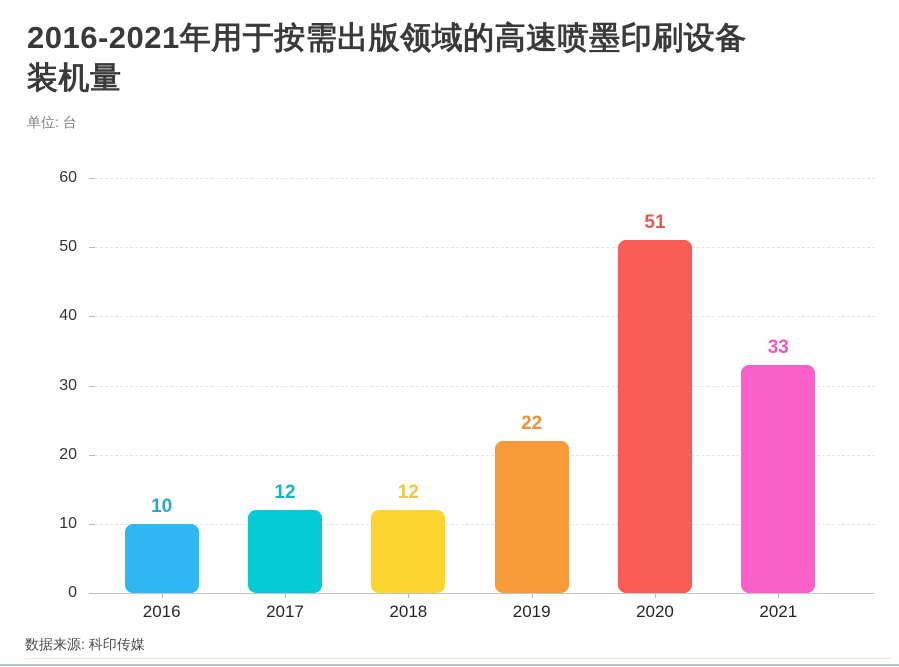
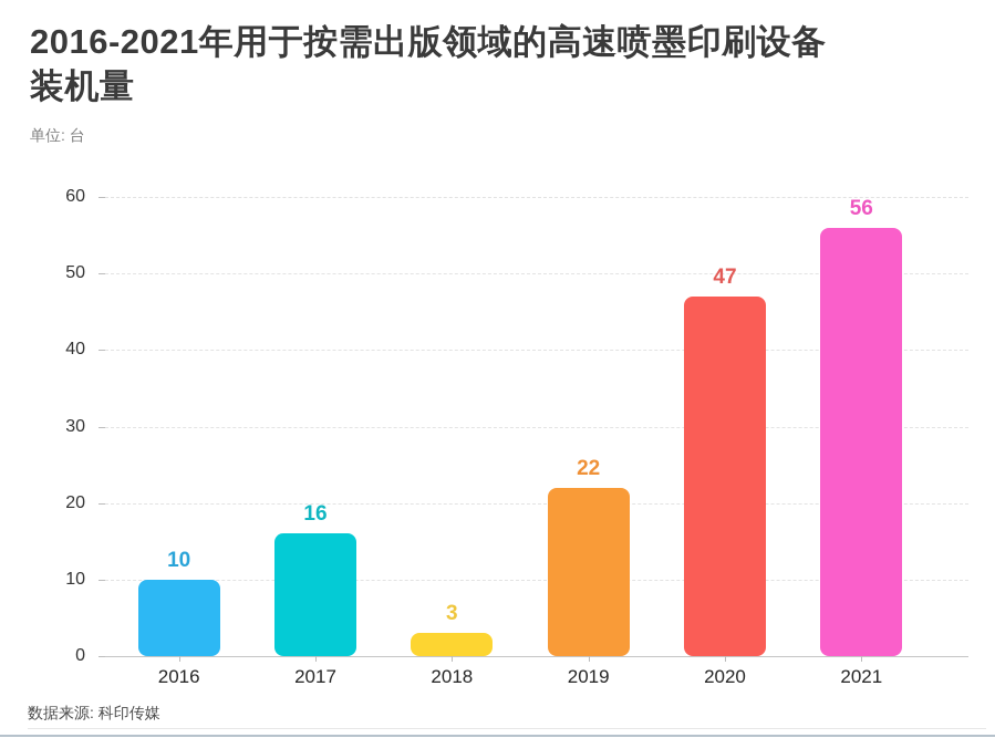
2017: 12 -> 16
2018: 12 -> 3
2020: 51 -> 47
2021: 33 -> 56
